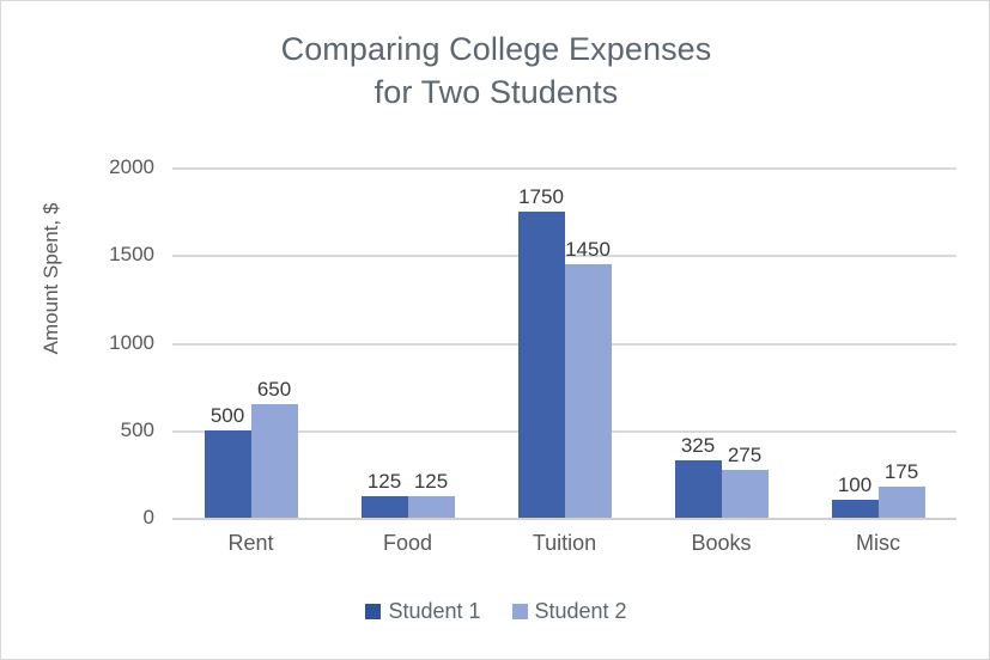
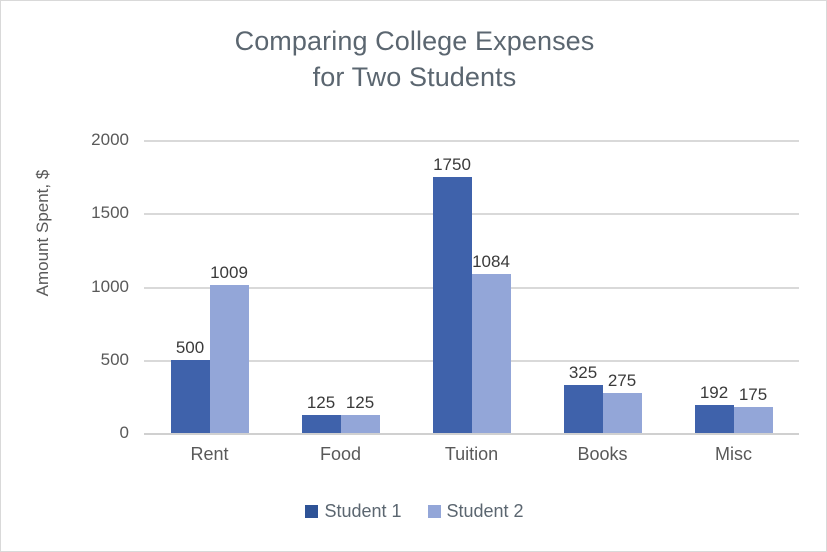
Student 2/Rent: 650 -> 1009
Student 2/Tuition: 1450 -> 1084
Student 1/Misc: 100 -> 192
